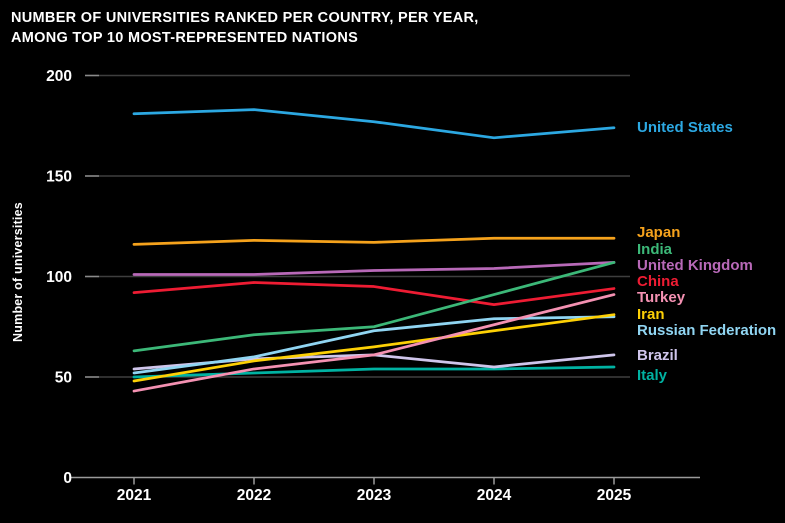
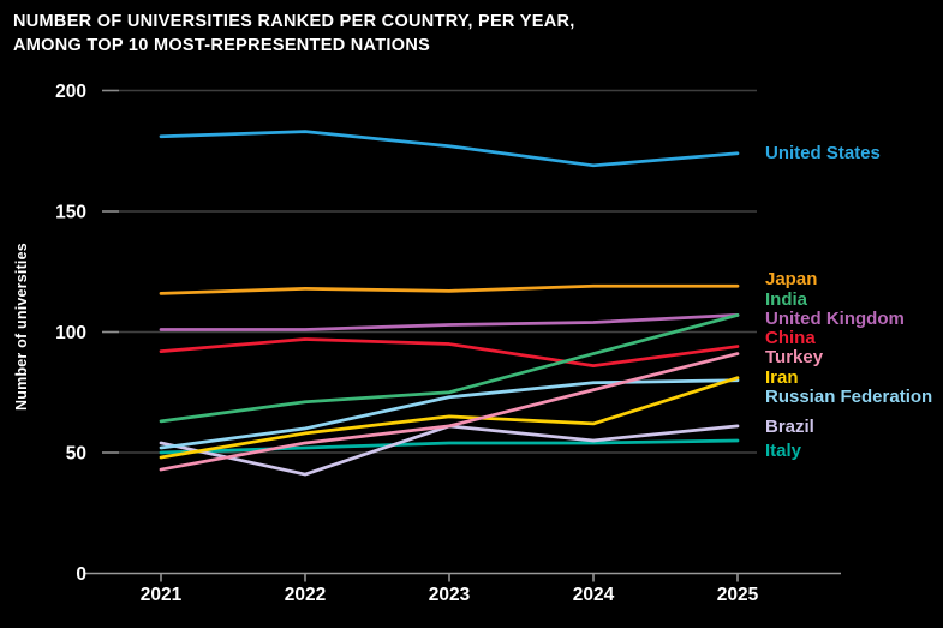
Brazil/2022: 59 -> 41
Iran/2024: 73 -> 62
